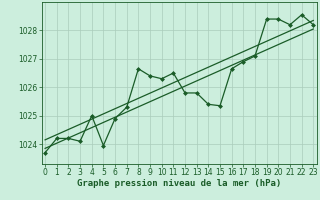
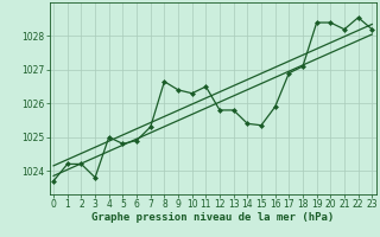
3: 1024.10 -> 1023.80
5: 1023.95 -> 1024.80
16: 1026.65 -> 1025.90
